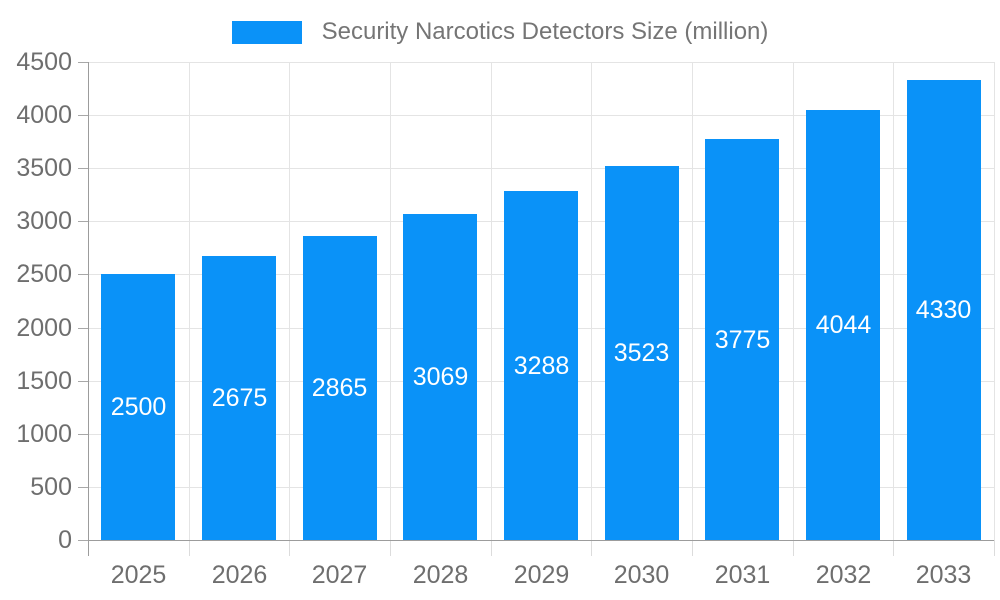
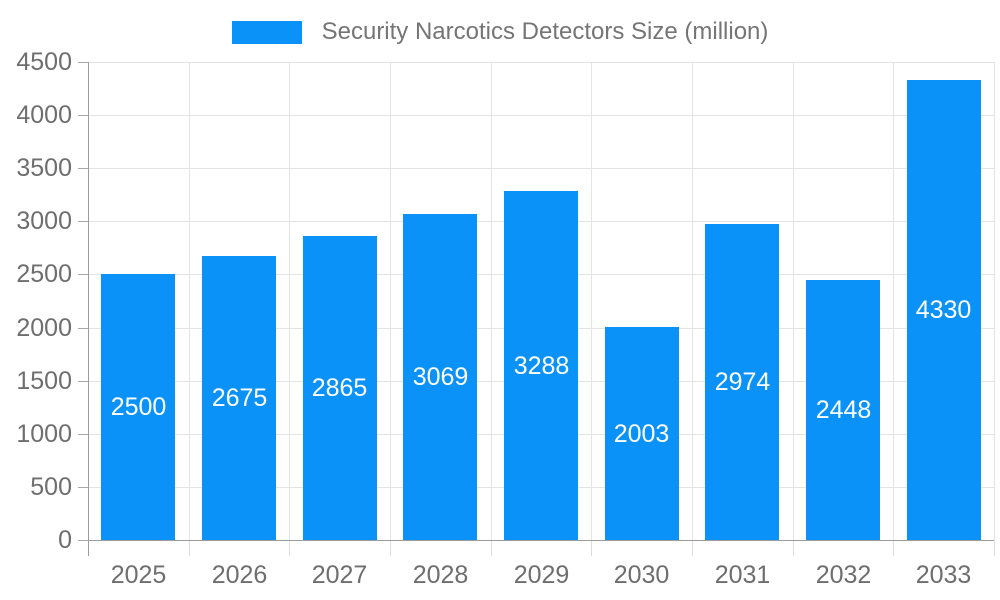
2030: 3523 -> 2003
2031: 3775 -> 2974
2032: 4044 -> 2448
